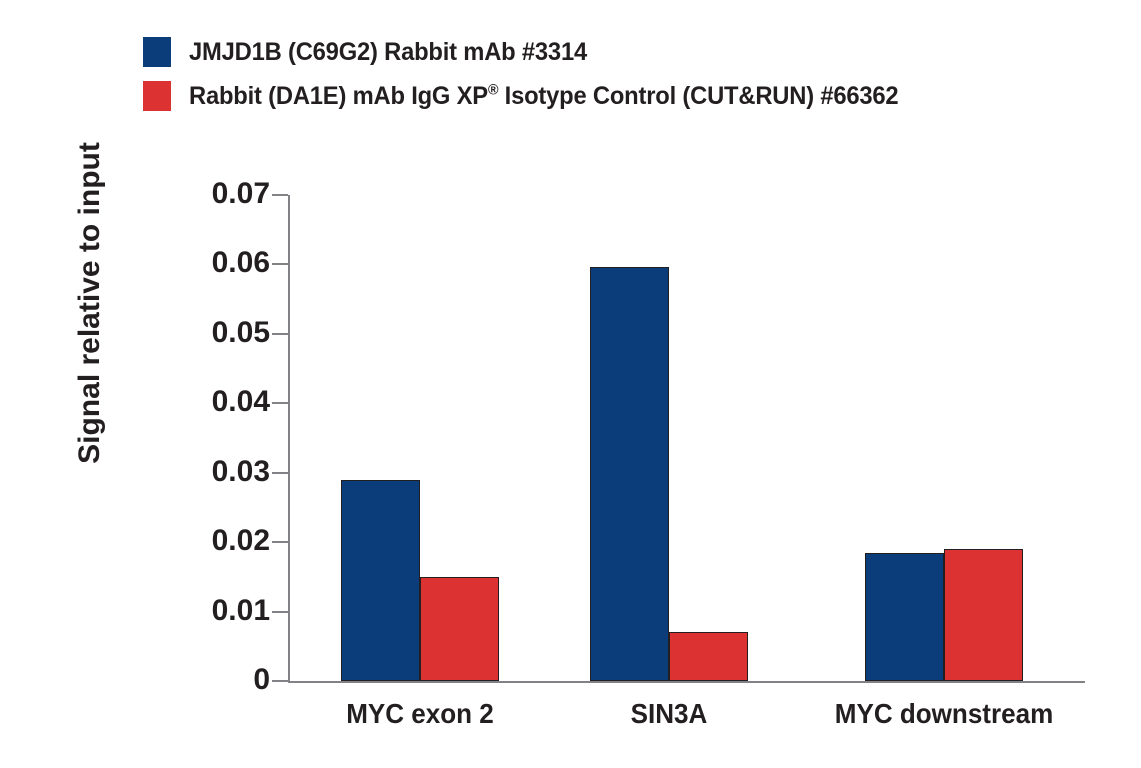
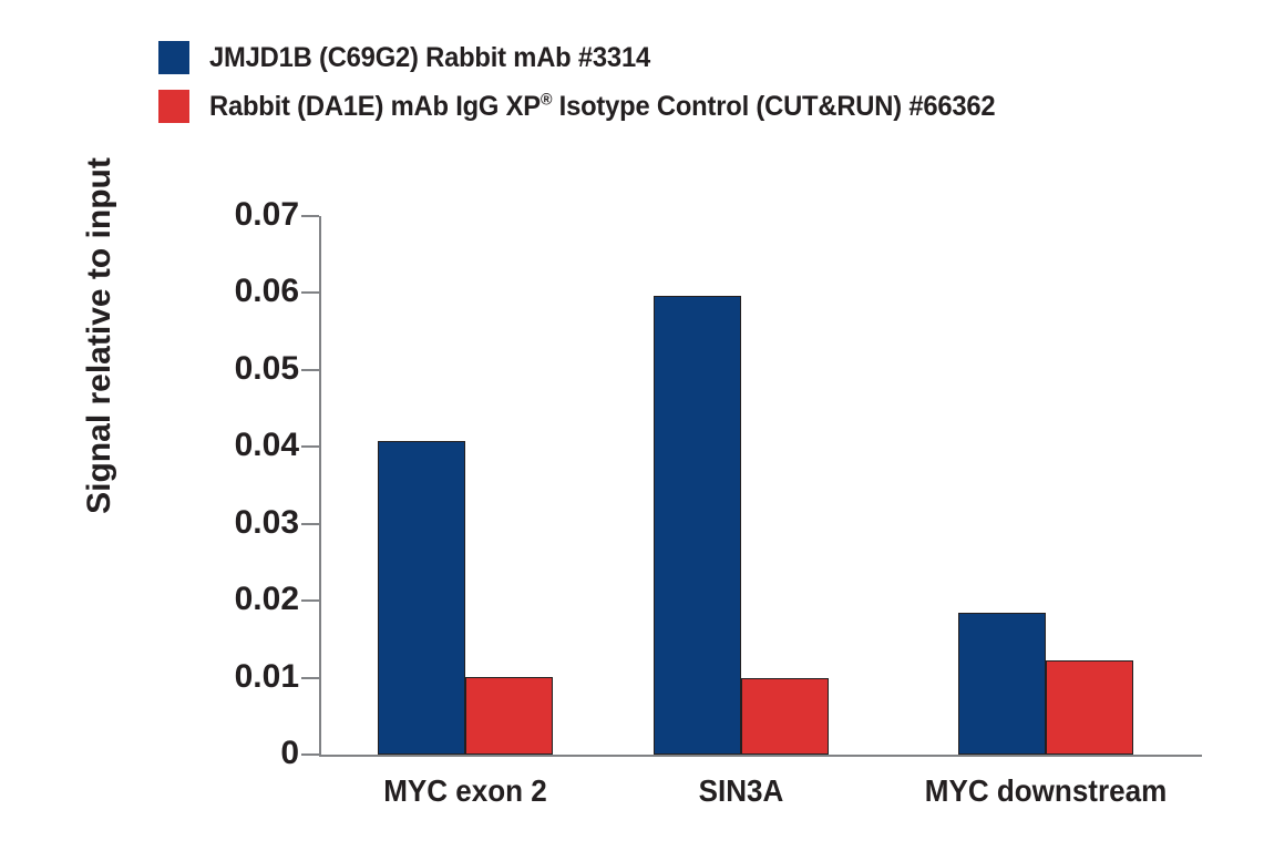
JMJD1B (C69G2) Rabbit mAb #3314/MYC exon 2: 0.029 -> 0.041
Rabbit (DA1E) mAb IgG XP® Isotype Control (CUT&RUN) #66362/MYC exon 2: 0.015 -> 0.010
Rabbit (DA1E) mAb IgG XP® Isotype Control (CUT&RUN) #66362/SIN3A: 0.007 -> 0.010
Rabbit (DA1E) mAb IgG XP® Isotype Control (CUT&RUN) #66362/MYC downstream: 0.019 -> 0.012
